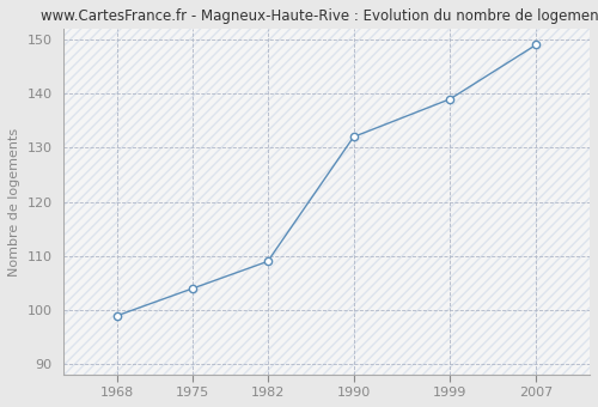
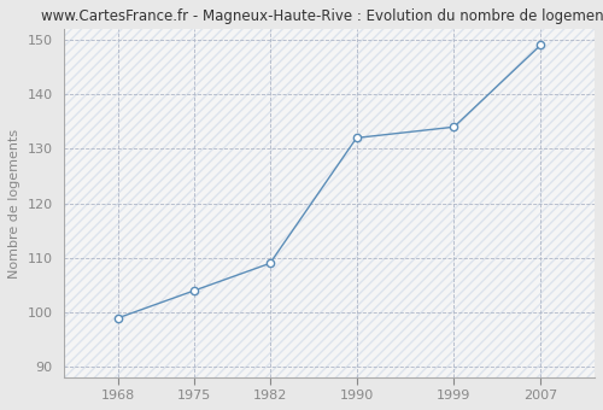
1999: 139 -> 134
